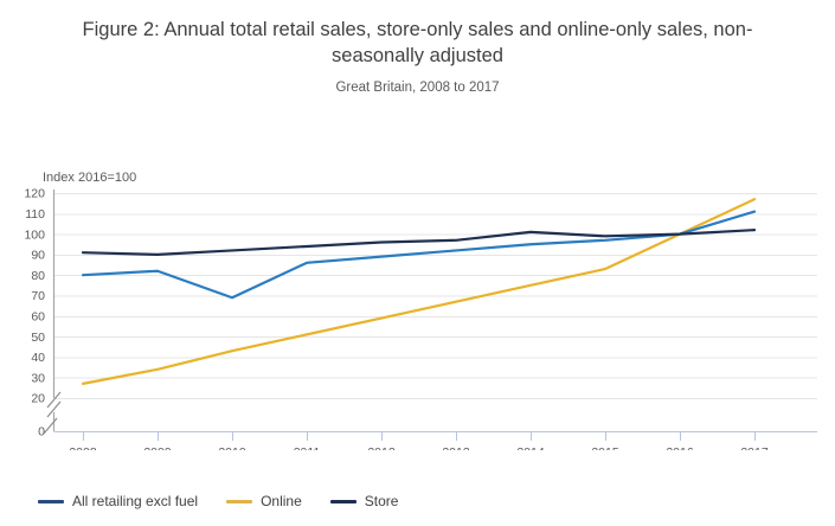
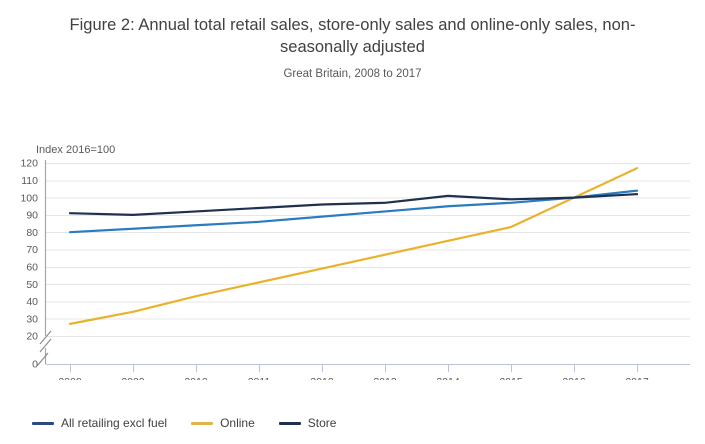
All retailing excl fuel/2010: 69 -> 84
All retailing excl fuel/2017: 111 -> 104
